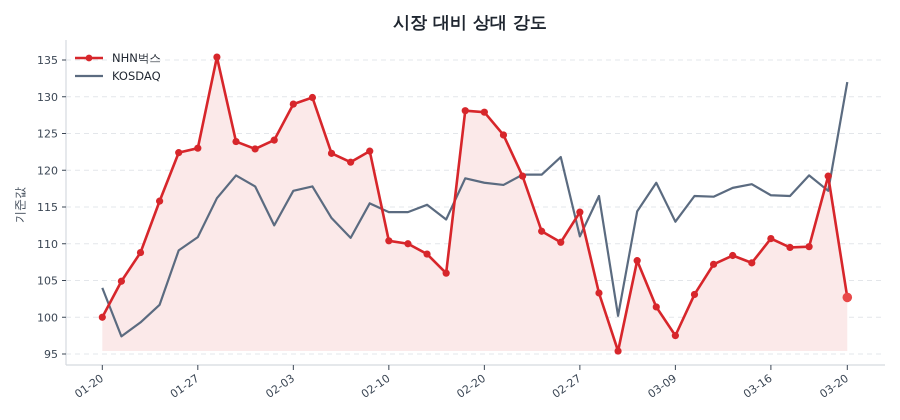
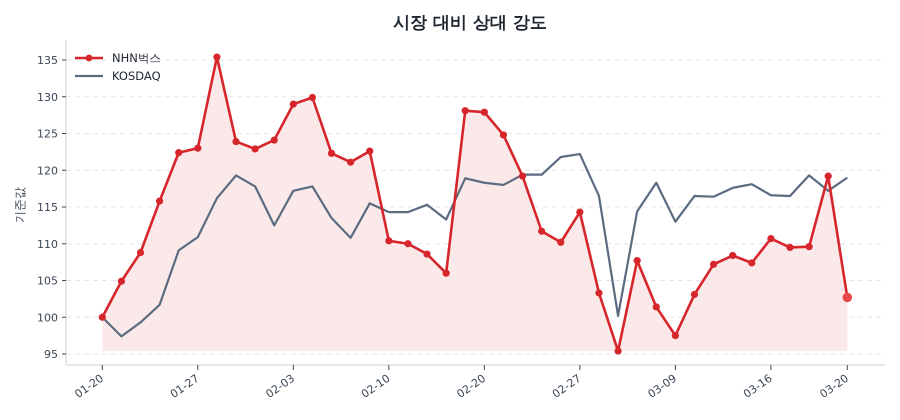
KOSDAQ/01-20: 104 -> 100
KOSDAQ/02-27: 111 -> 122
KOSDAQ/03-20: 132 -> 119
